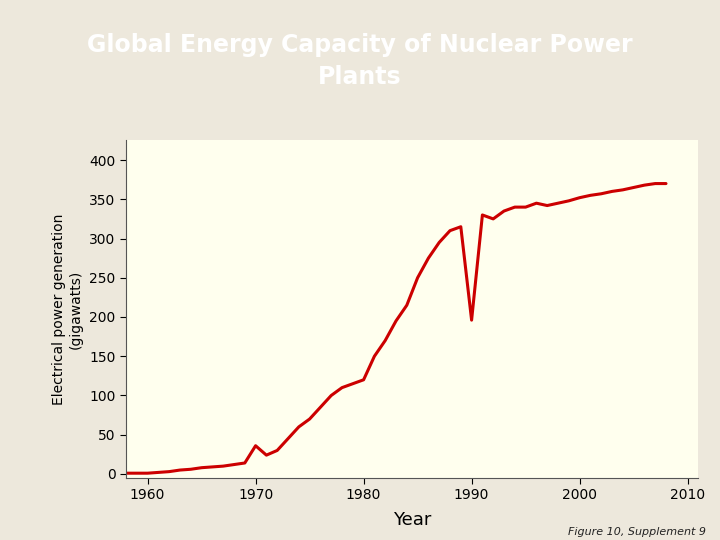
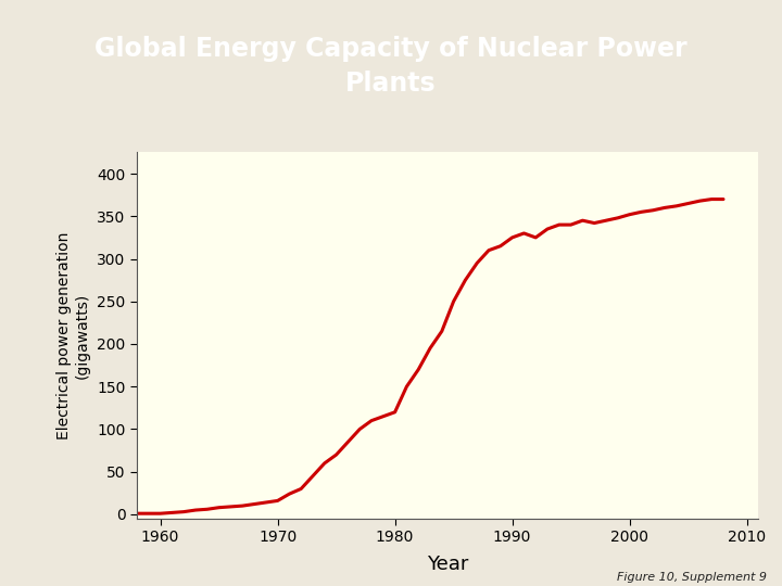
1970: 36 -> 16
1990: 196 -> 325
